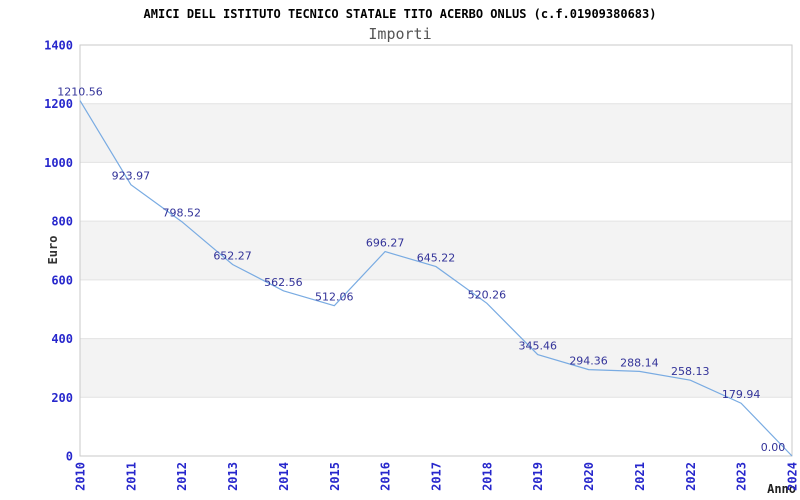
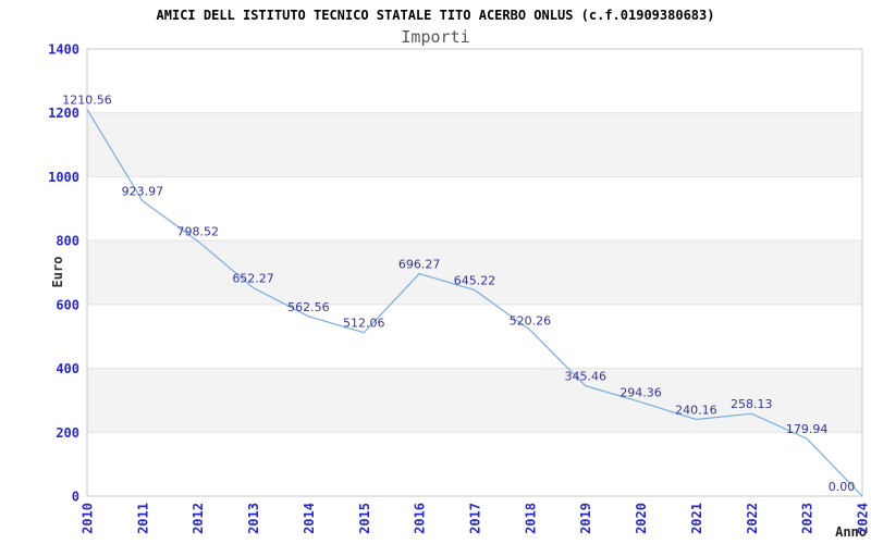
2021: 288.14 -> 240.16
